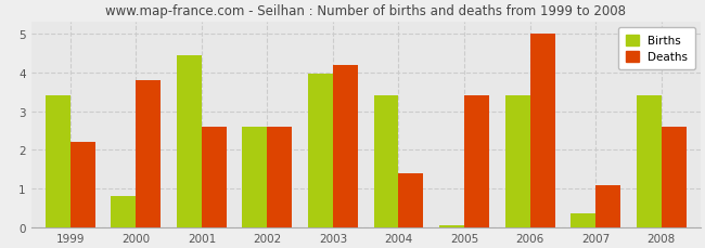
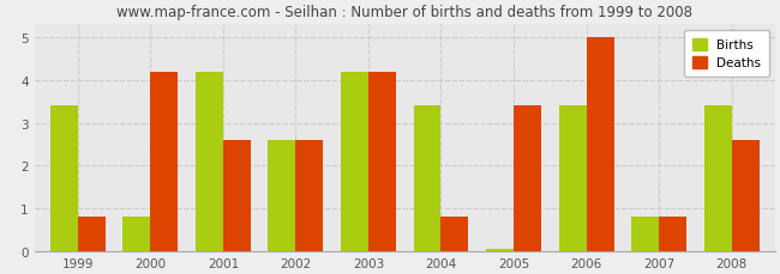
Deaths/1999: 2.2 -> 0.8
Deaths/2000: 3.8 -> 4.2
Births/2001: 4.45 -> 4.20
Births/2003: 3.95 -> 4.20
Deaths/2004: 1.4 -> 0.8
Births/2007: 0.35 -> 0.80
Deaths/2007: 1.1 -> 0.8
